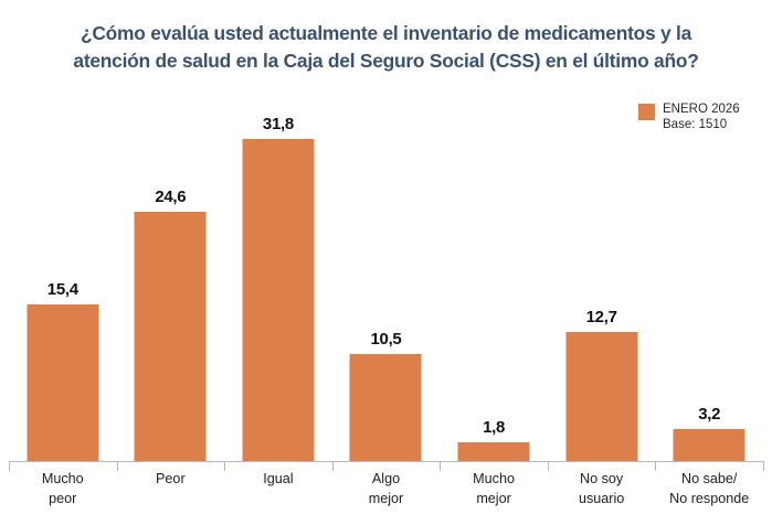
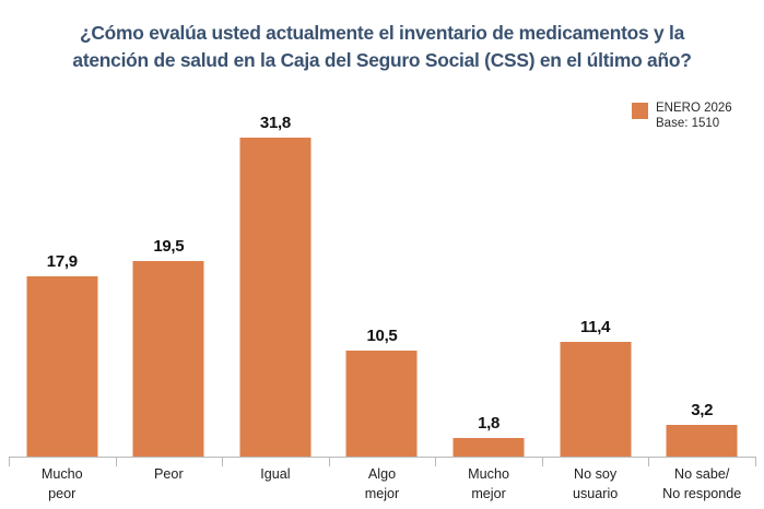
Mucho peor: 15,4 -> 17,9
Peor: 24,6 -> 19,5
No soy usuario: 12,7 -> 11,4
